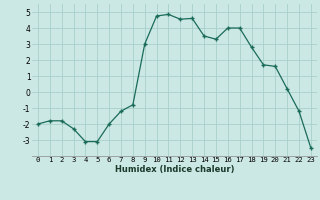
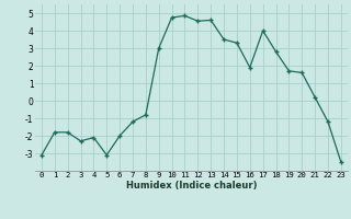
0: -2.0 -> -3.1
4: -3.1 -> -2.1
16: 4.0 -> 1.9
